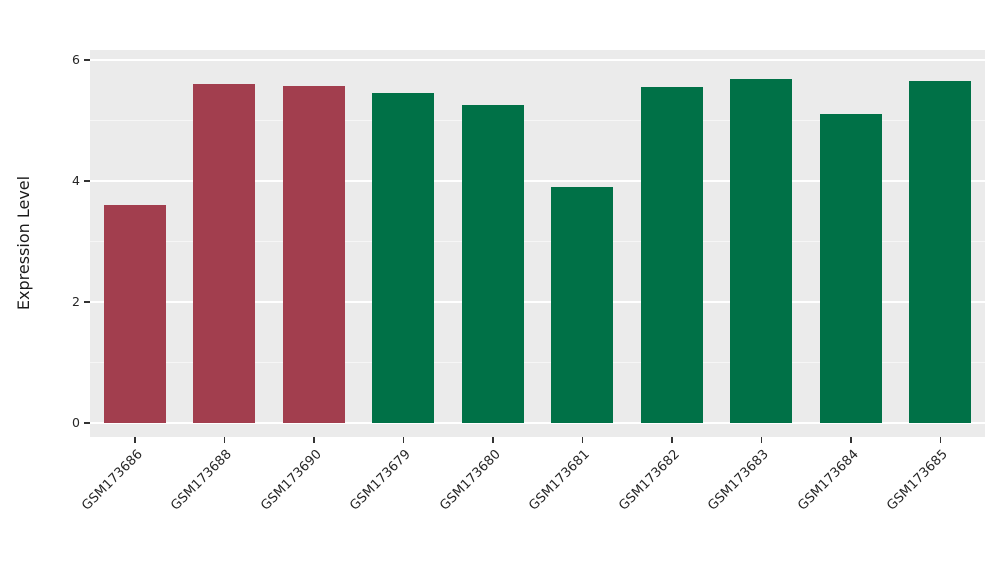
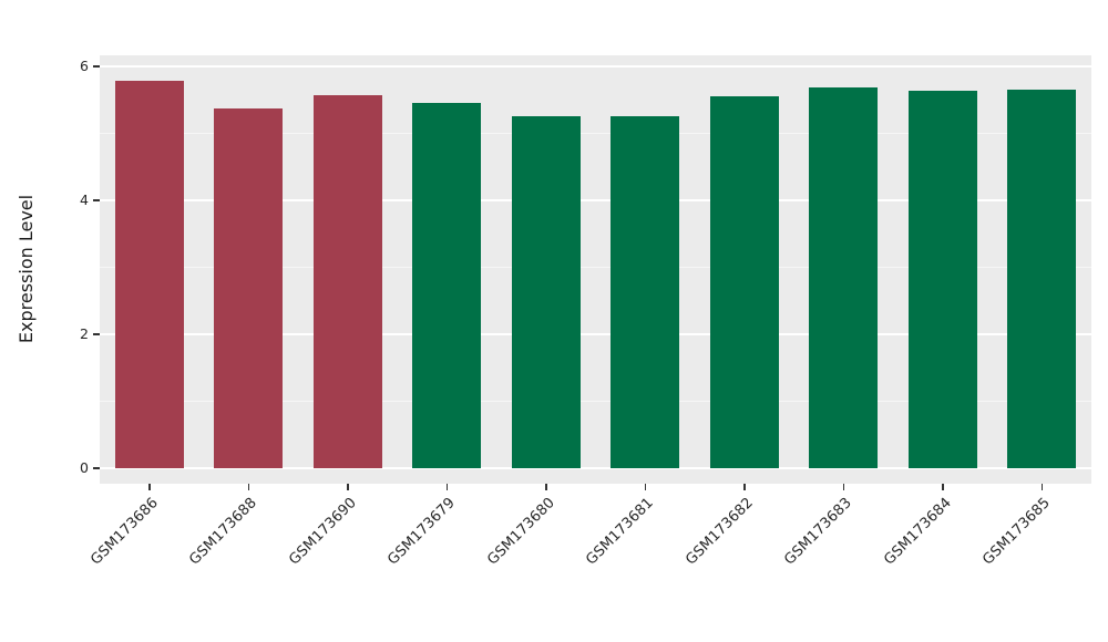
GSM173686: 3.6 -> 5.8
GSM173688: 5.6 -> 5.4
GSM173681: 3.9 -> 5.3
GSM173684: 5.1 -> 5.6
